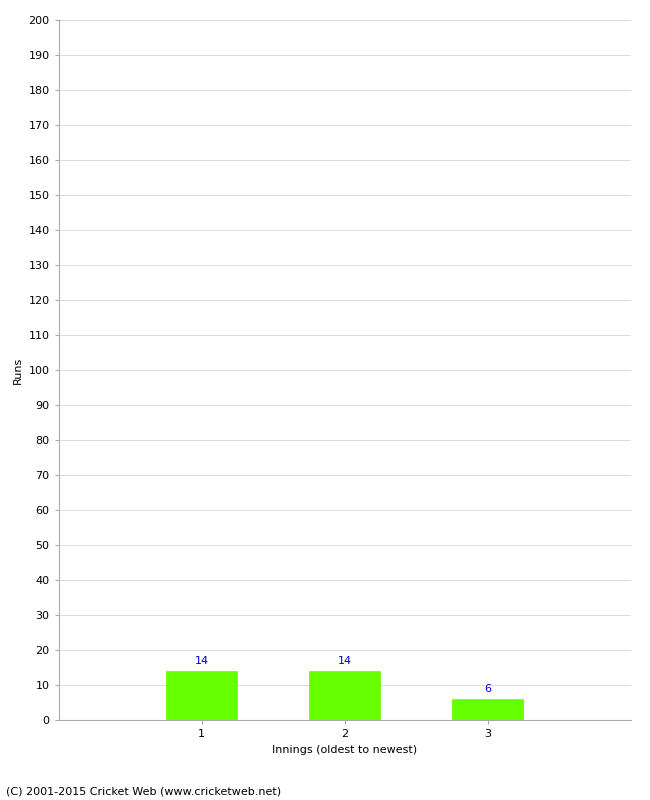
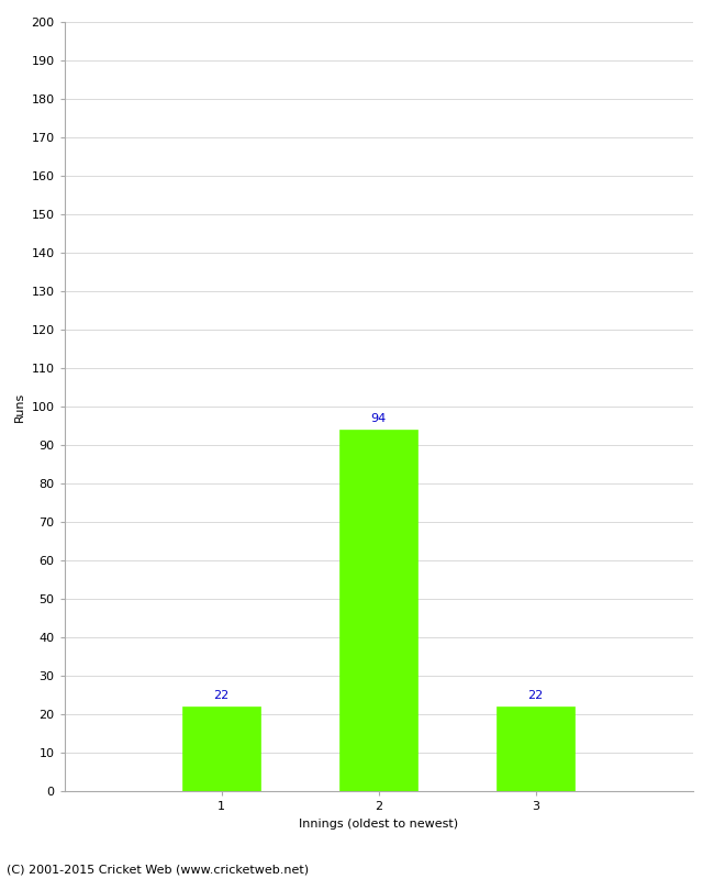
1: 14 -> 22
2: 14 -> 94
3: 6 -> 22
